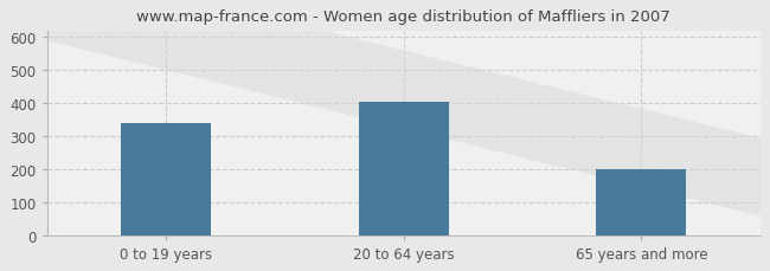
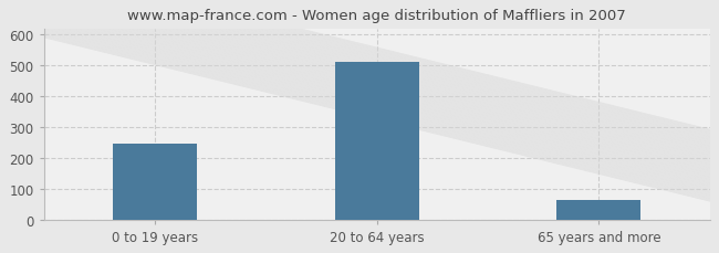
0 to 19 years: 340 -> 245
20 to 64 years: 405 -> 512
65 years and more: 200 -> 65
